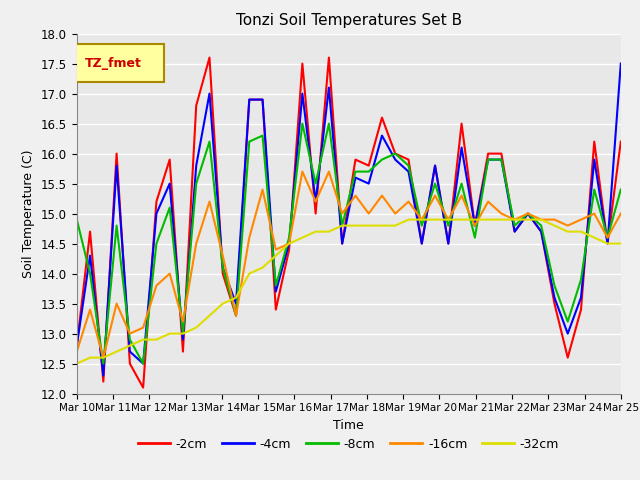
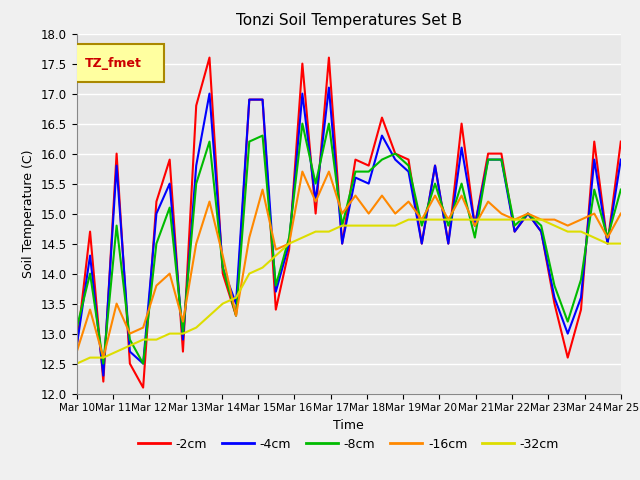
-8cm/Mar 10: 14.9 -> 13.1
-4cm/Mar 25: 17.5 -> 15.9
